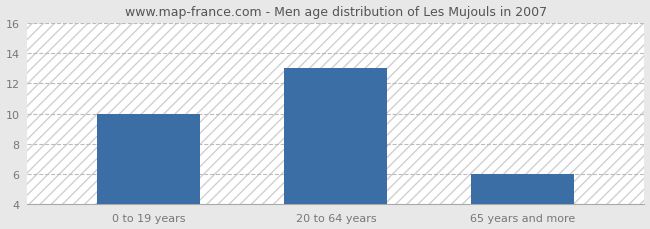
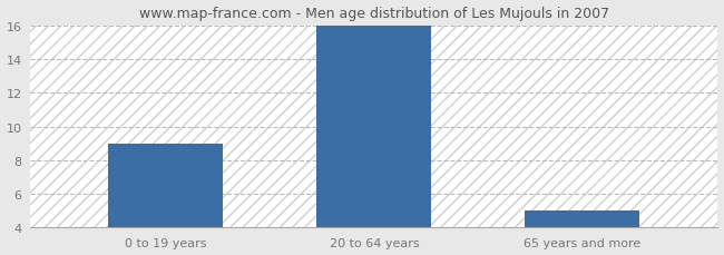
0 to 19 years: 10 -> 9
20 to 64 years: 13 -> 16
65 years and more: 6 -> 5
